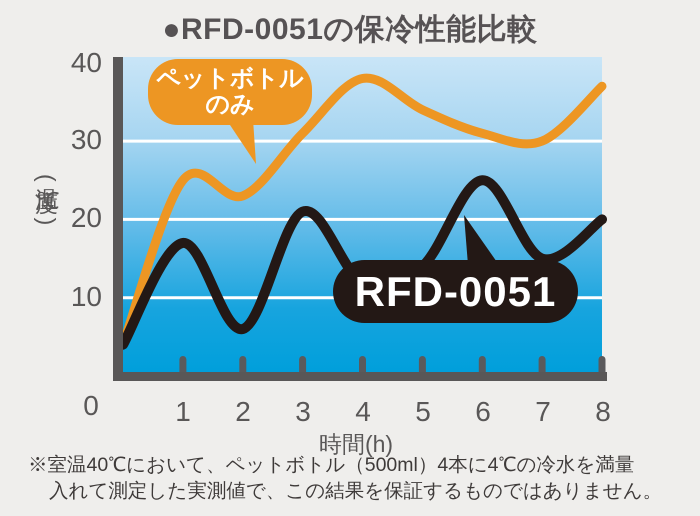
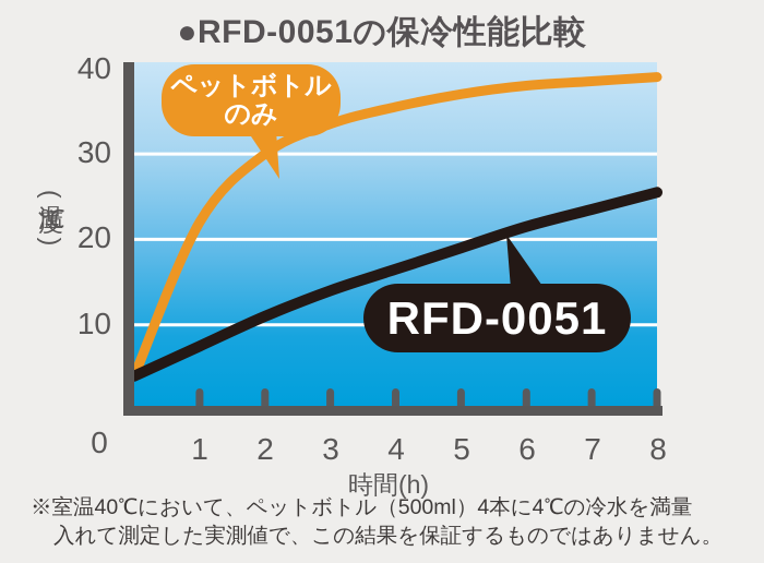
ペットボトルのみ/1: 25 -> 22
RFD-0051/1: 17 -> 8
ペットボトルのみ/2: 23 -> 30
RFD-0051/2: 6 -> 11
ペットボトルのみ/3: 31 -> 34
RFD-0051/3: 21 -> 14
ペットボトルのみ/4: 38 -> 36
RFD-0051/4: 12 -> 16
ペットボトルのみ/5: 34 -> 37
RFD-0051/5: 14 -> 19
ペットボトルのみ/6: 31 -> 38
RFD-0051/6: 25 -> 22
ペットボトルのみ/7: 30 -> 38
RFD-0051/7: 15 -> 24
ペットボトルのみ/8: 37 -> 39
RFD-0051/8: 20 -> 26
